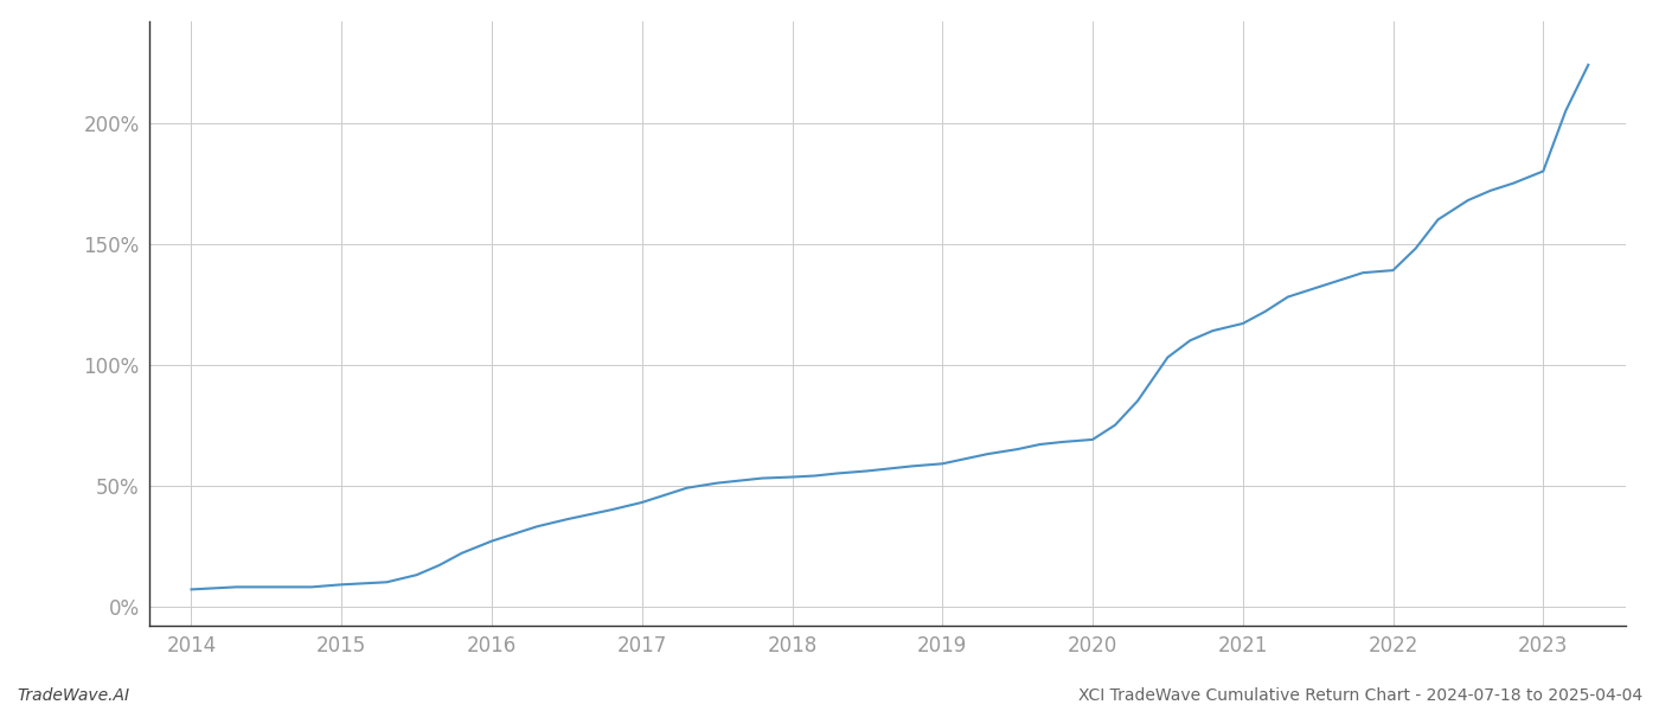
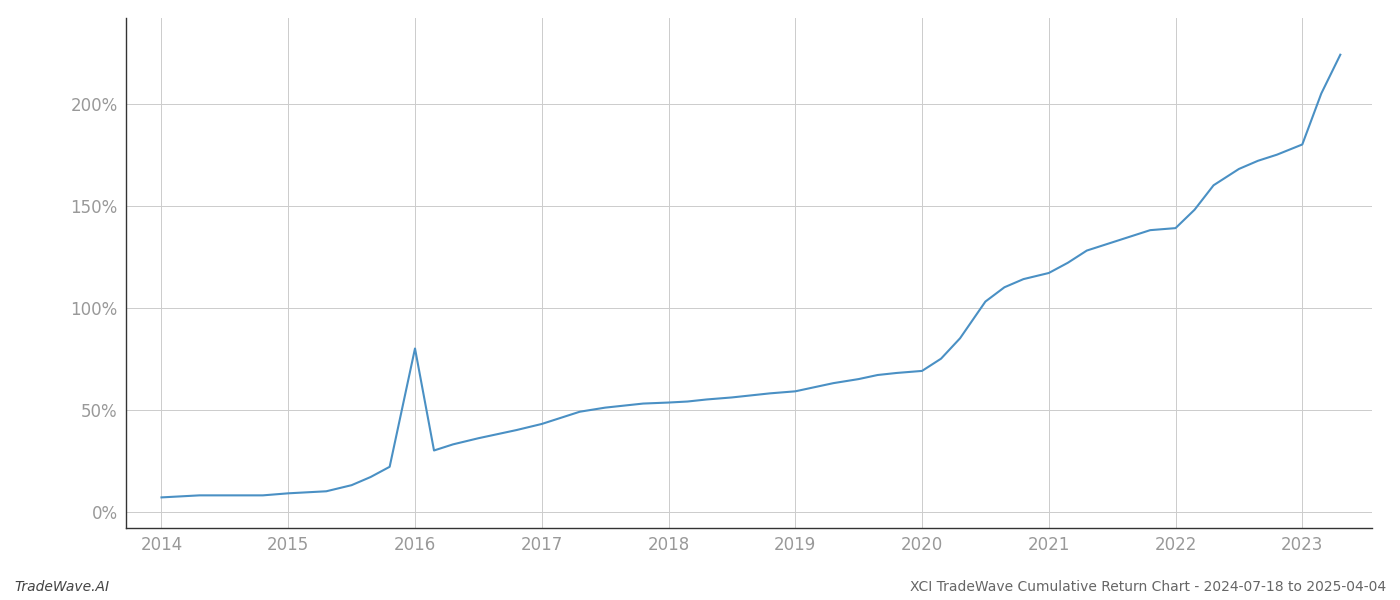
2016: 27.0% -> 80.0%
